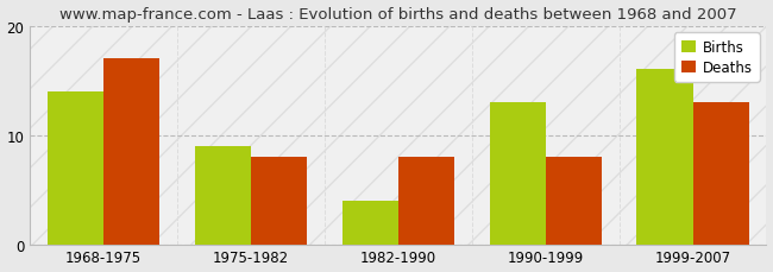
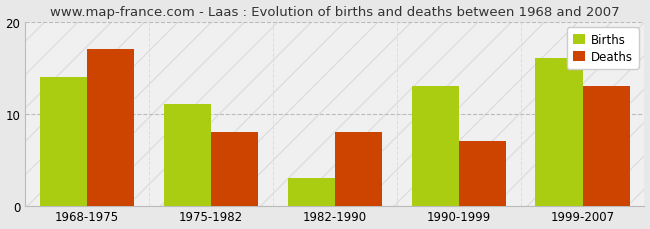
Births/1975-1982: 9 -> 11
Births/1982-1990: 4 -> 3
Deaths/1990-1999: 8 -> 7
